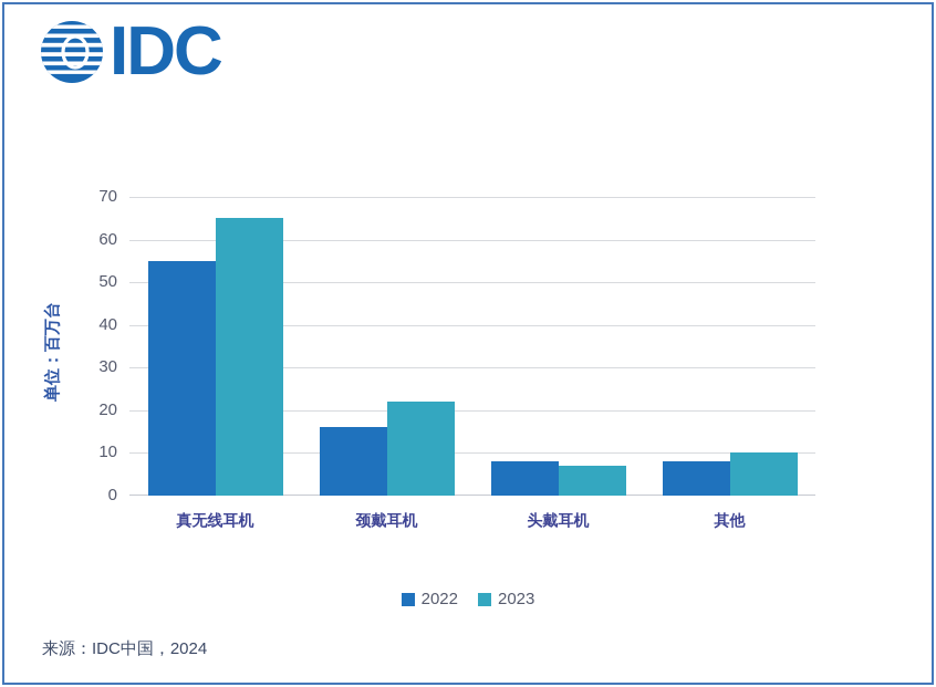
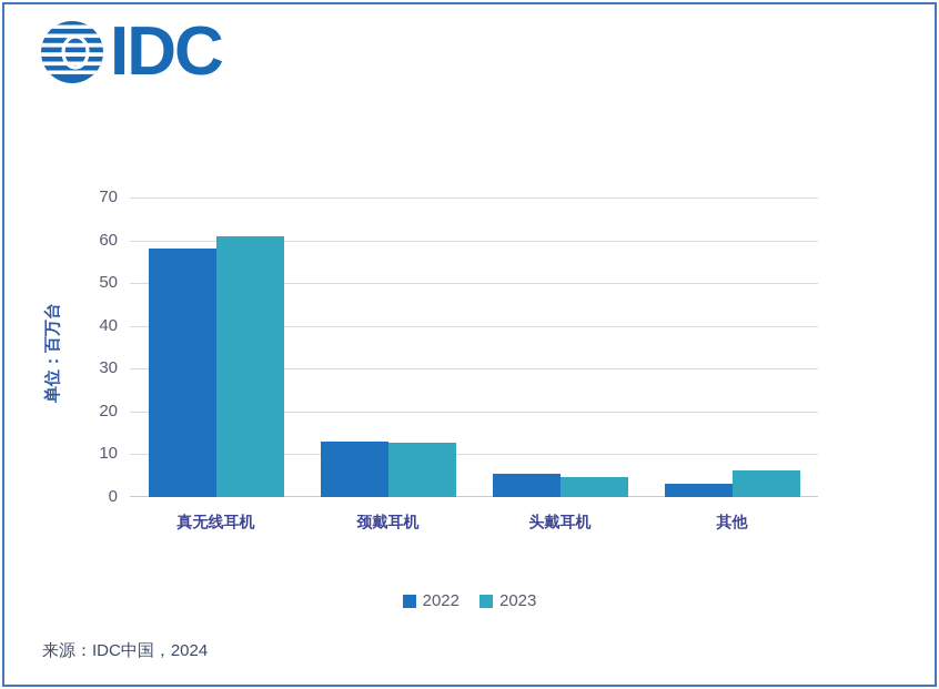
2022/真无线耳机: 55 -> 58
2023/真无线耳机: 65 -> 61
2022/颈戴耳机: 16 -> 13
2023/颈戴耳机: 22 -> 13
2022/头戴耳机: 8 -> 6
2023/头戴耳机: 7 -> 5
2022/其他: 8 -> 3
2023/其他: 10 -> 6
